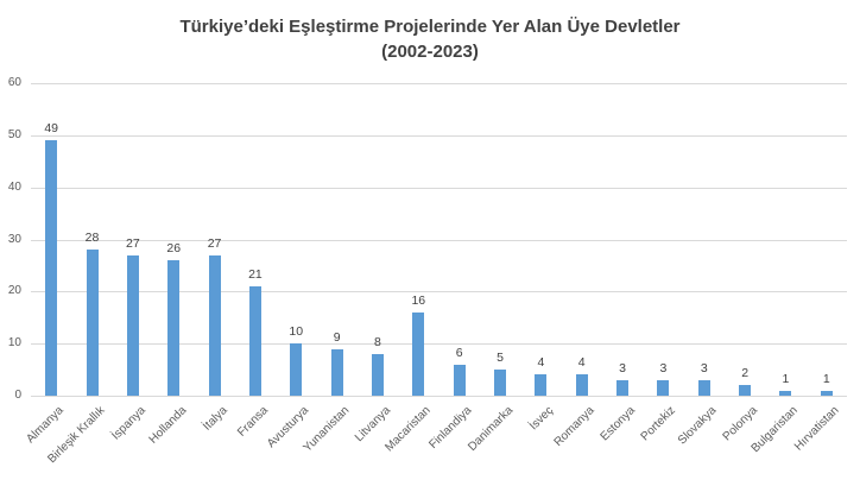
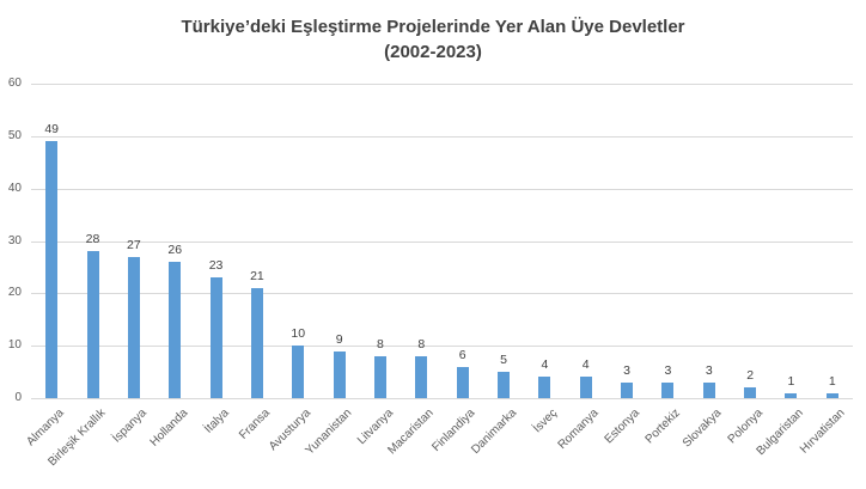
İtalya: 27 -> 23
Macaristan: 16 -> 8
